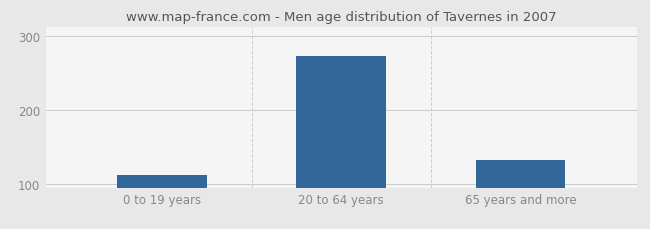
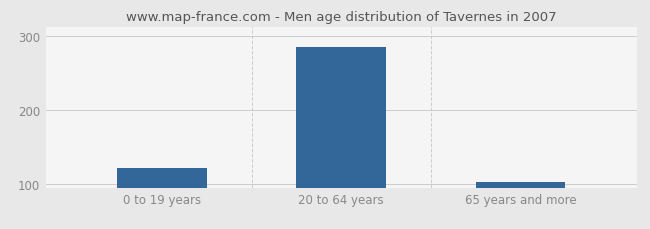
0 to 19 years: 112 -> 122
20 to 64 years: 272 -> 285
65 years and more: 132 -> 103
